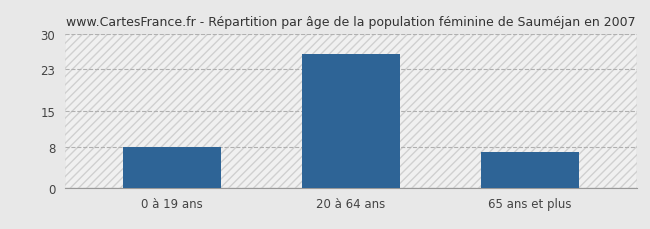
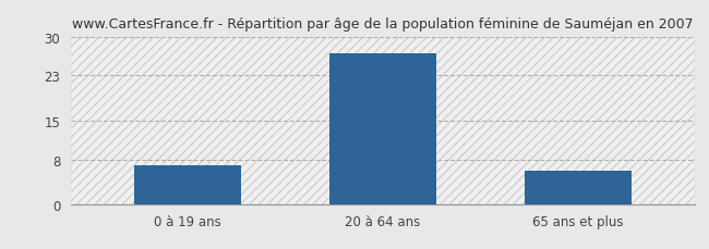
0 à 19 ans: 8 -> 7
20 à 64 ans: 26 -> 27
65 ans et plus: 7 -> 6
